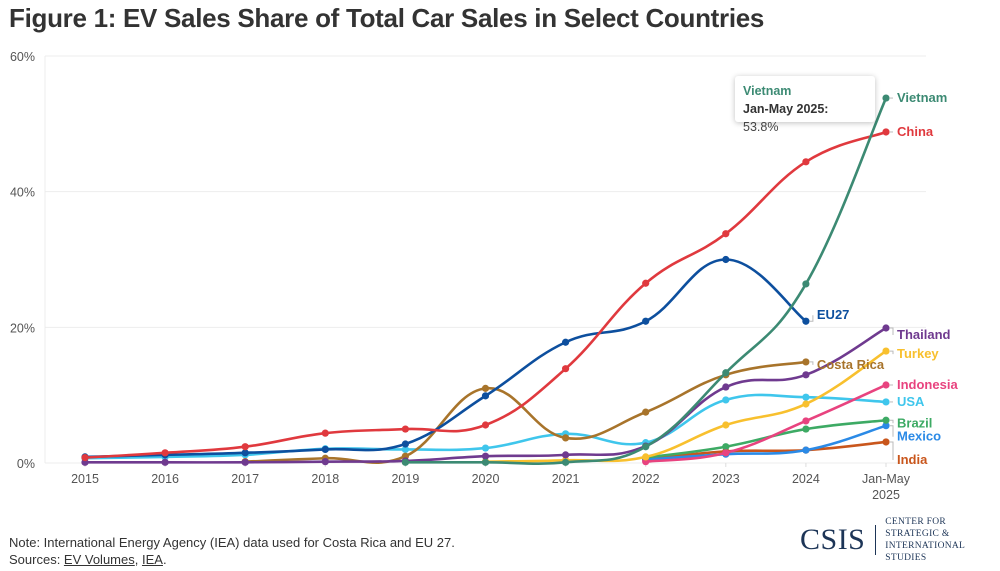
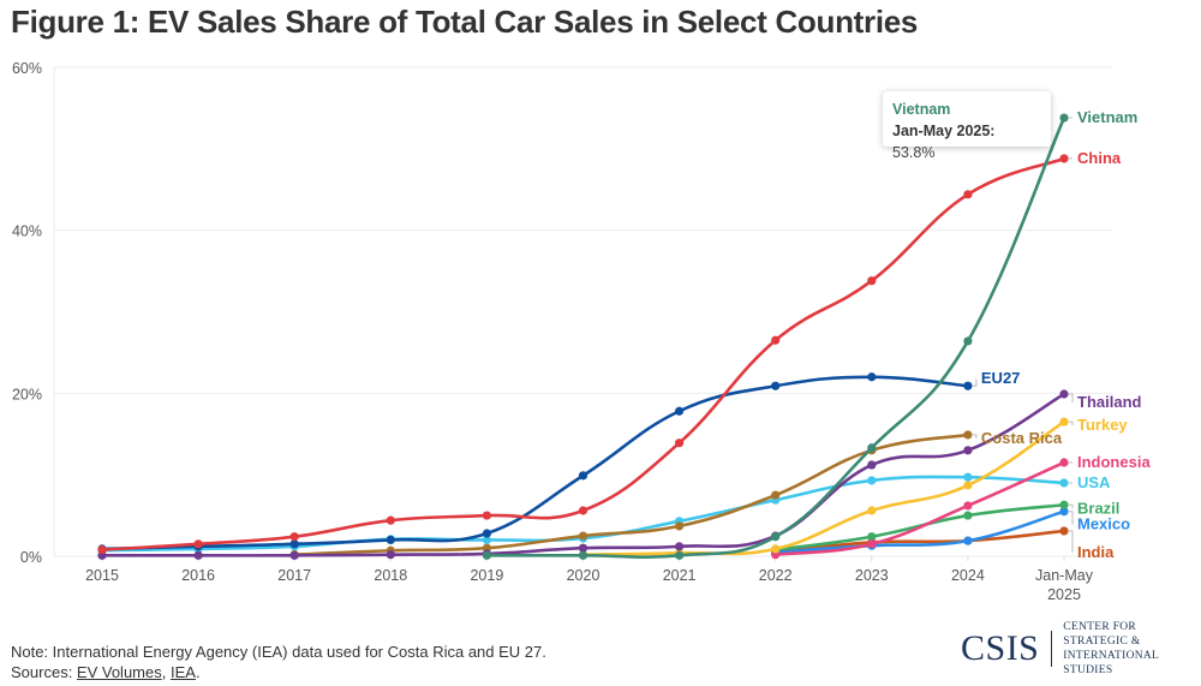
Costa Rica/2020: 11% -> 2%
USA/2022: 3% -> 7%
EU27/2023: 30% -> 22%
